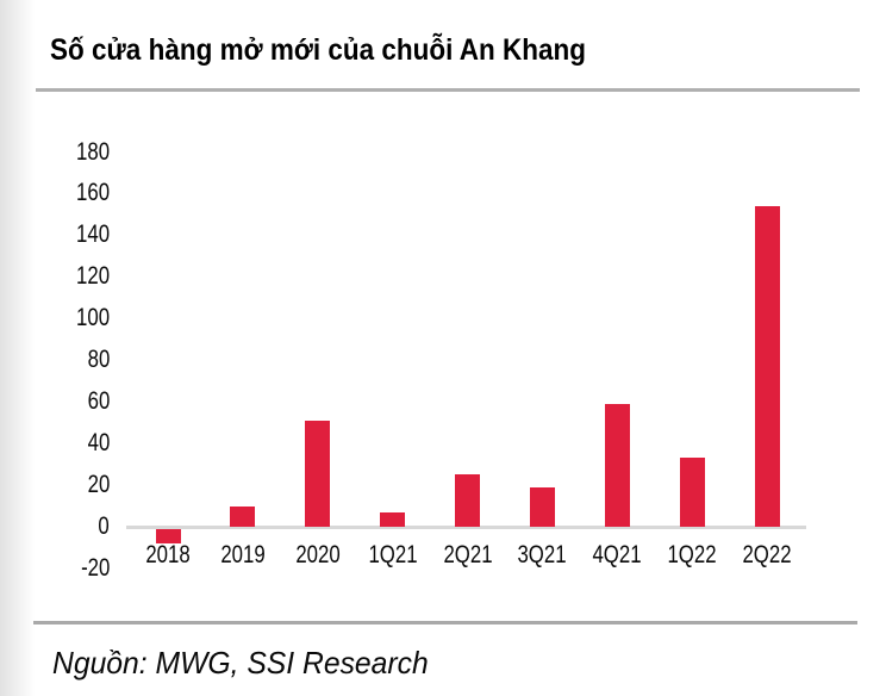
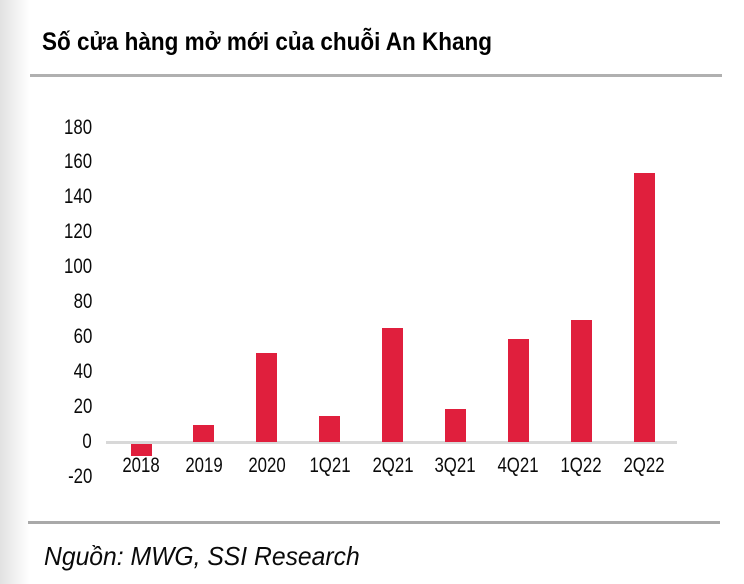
1Q21: 7 -> 15
2Q21: 25 -> 65
1Q22: 33 -> 70
